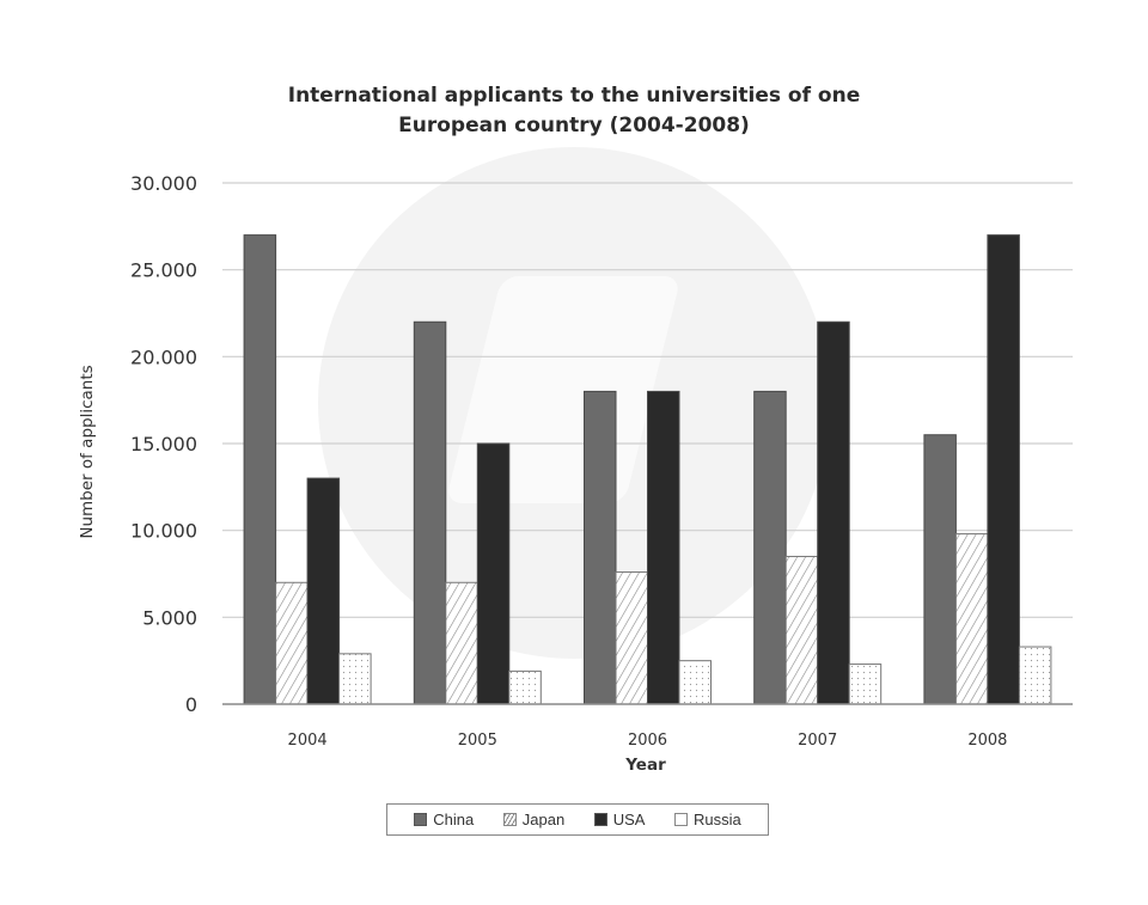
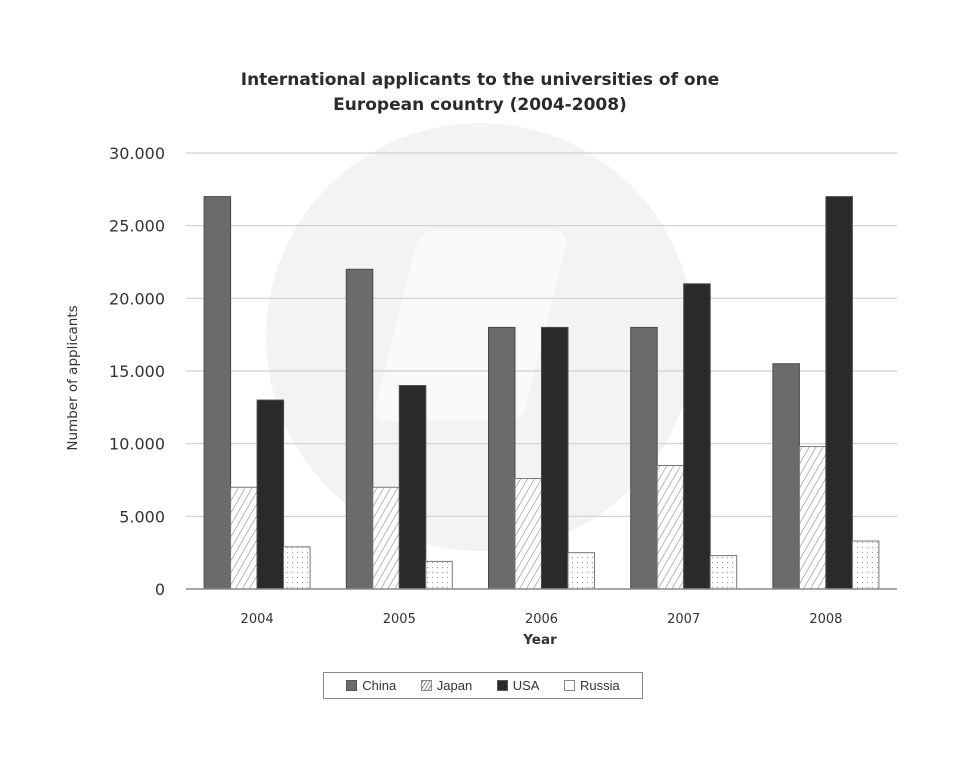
USA/2005: 15000 -> 14000
USA/2007: 22000 -> 21000
